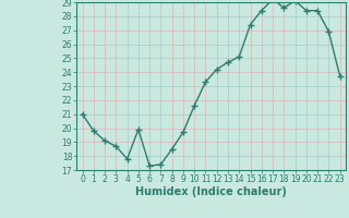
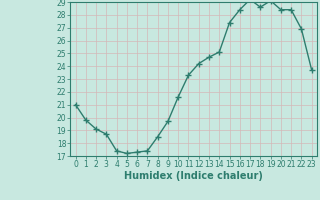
4: 17.8 -> 17.4
5: 19.9 -> 17.2
